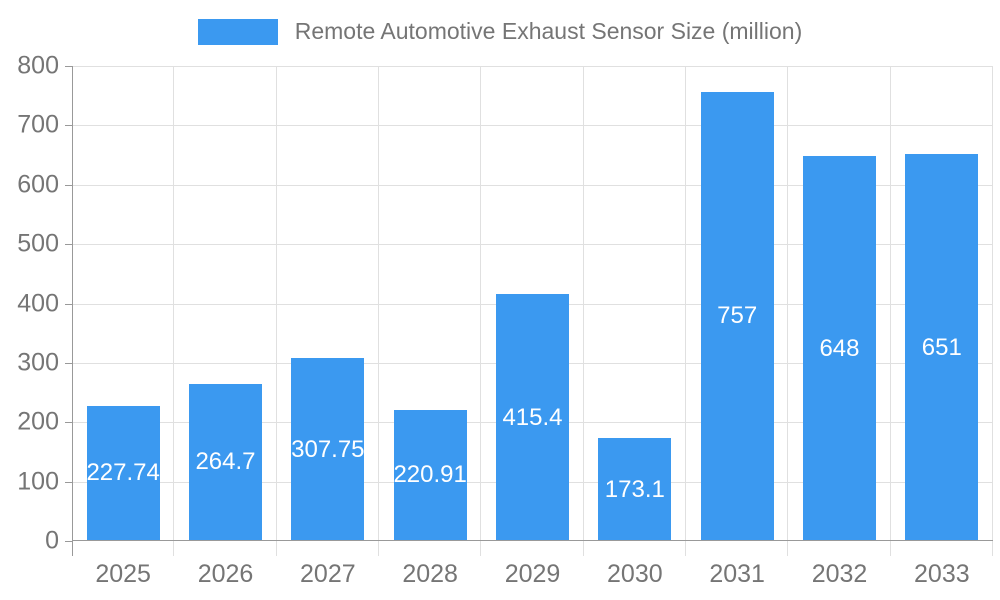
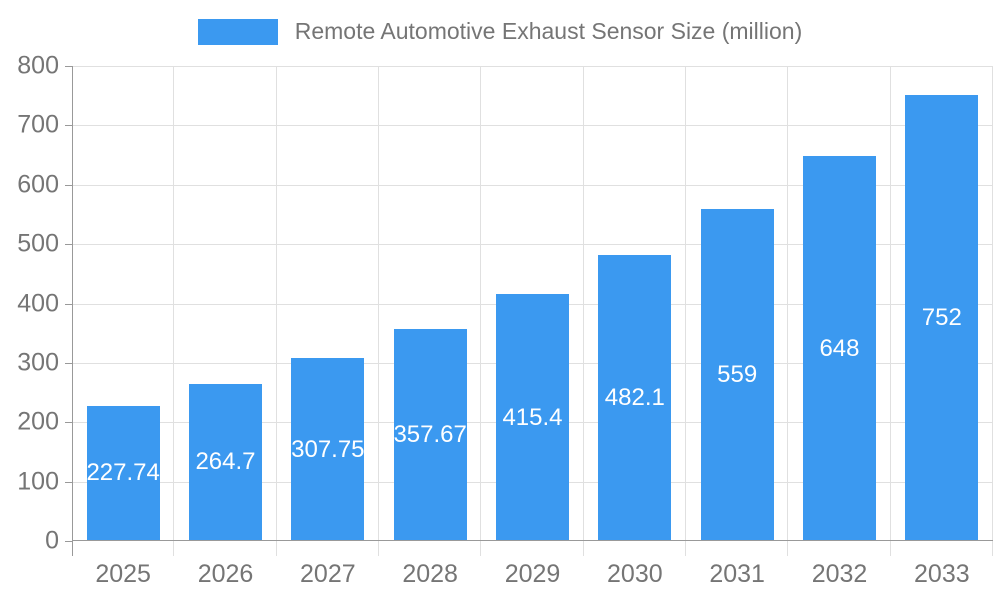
2028: 220.91 -> 357.67
2030: 173.1 -> 482.1
2031: 757 -> 559
2033: 651 -> 752
